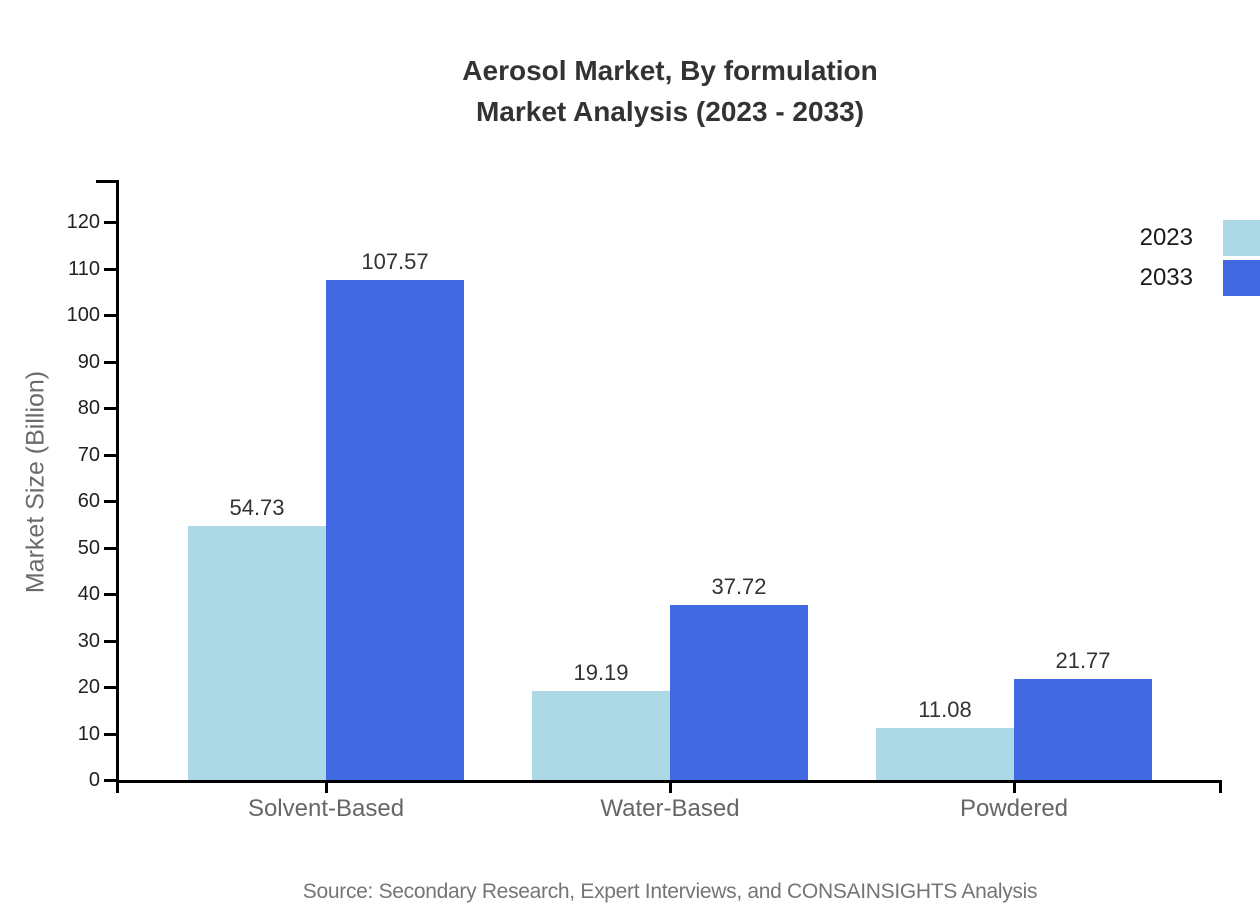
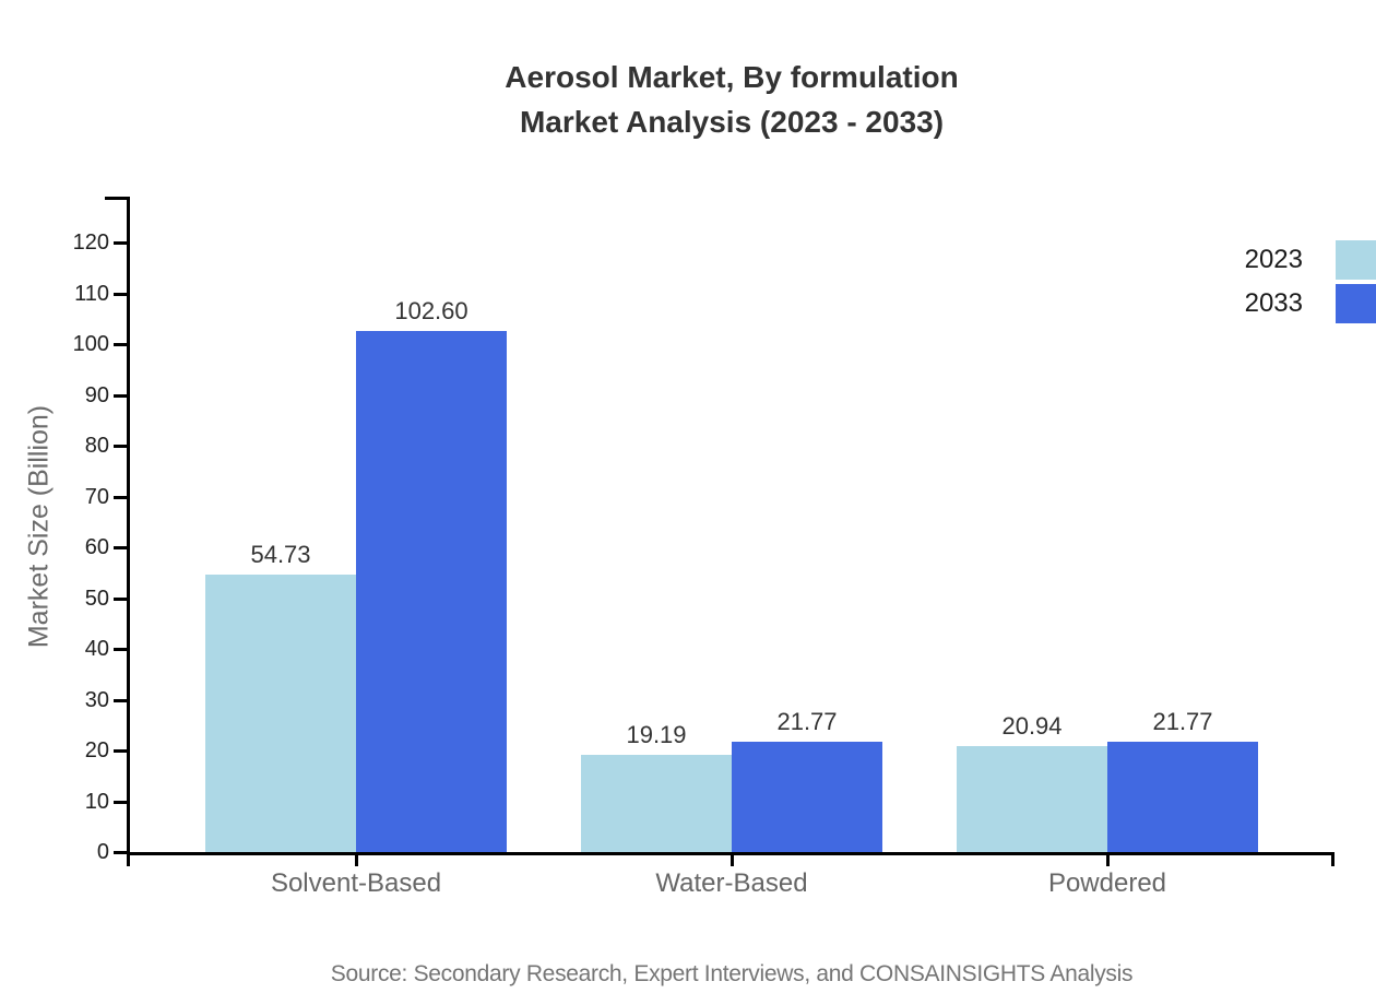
2033/Solvent-Based: 107.57 -> 102.60
2033/Water-Based: 37.72 -> 21.77
2023/Powdered: 11.08 -> 20.94
